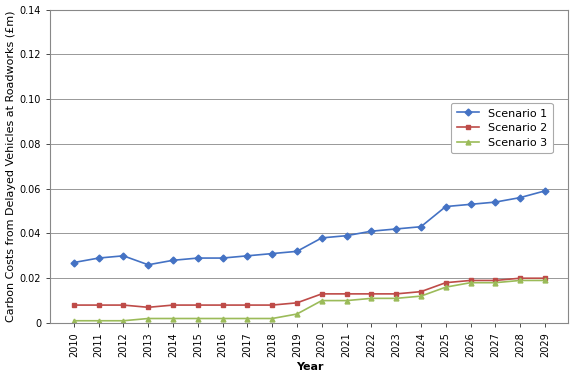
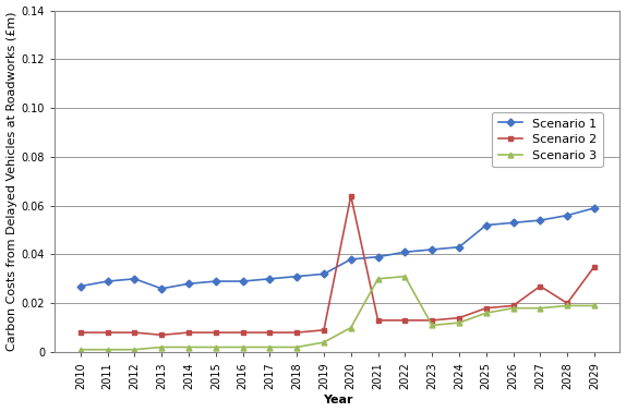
Scenario 2/2020: 0.013 -> 0.064
Scenario 3/2021: 0.010 -> 0.030
Scenario 3/2022: 0.011 -> 0.031
Scenario 2/2027: 0.019 -> 0.027
Scenario 2/2029: 0.020 -> 0.035
